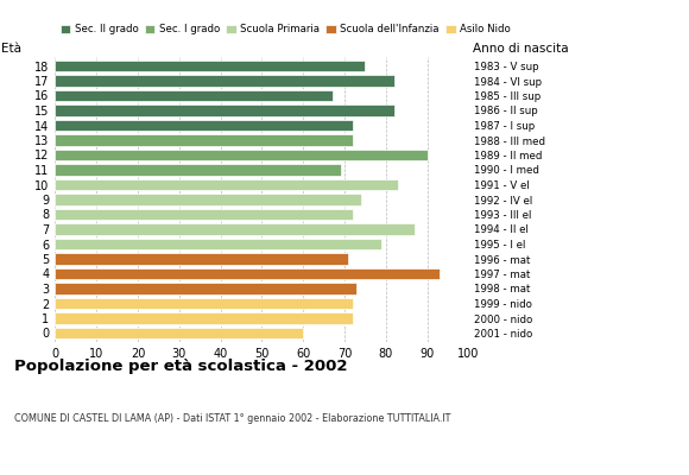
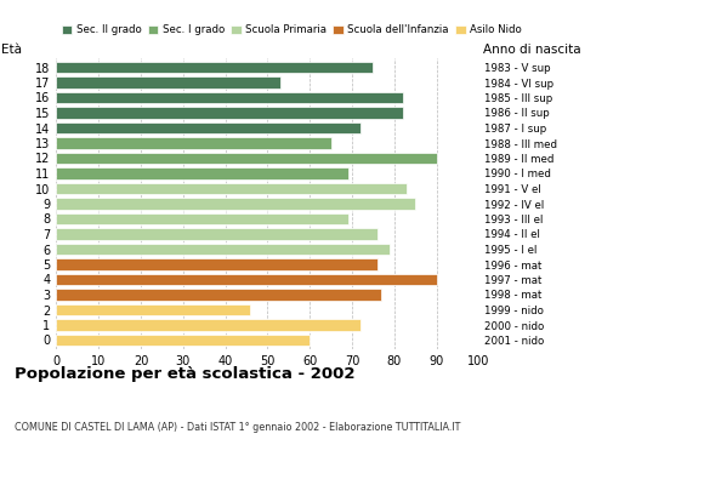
17: 82 -> 53
16: 67 -> 82
13: 72 -> 65
9: 74 -> 85
8: 72 -> 69
7: 87 -> 76
5: 71 -> 76
4: 93 -> 90
3: 73 -> 77
2: 72 -> 46
